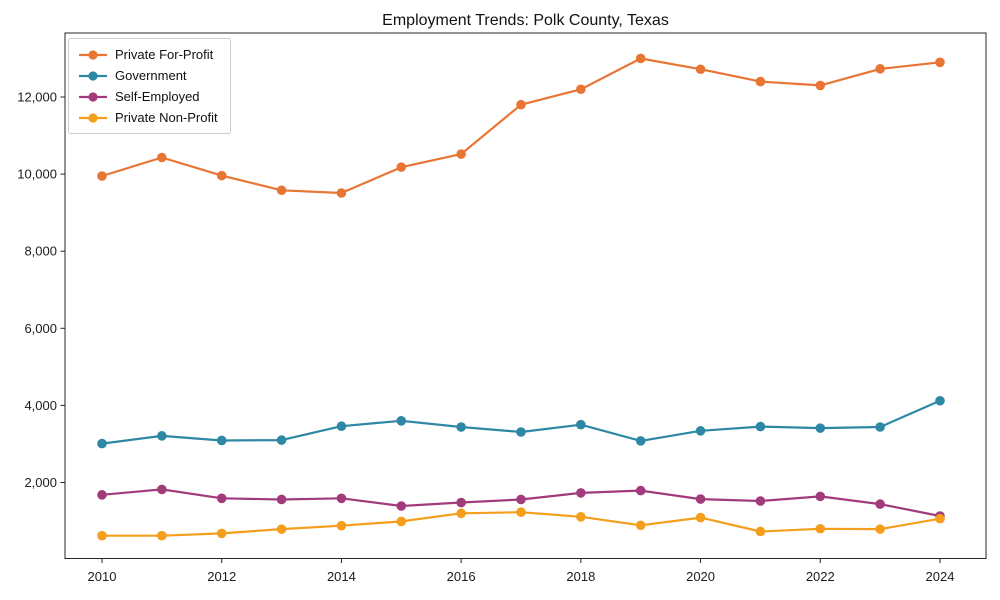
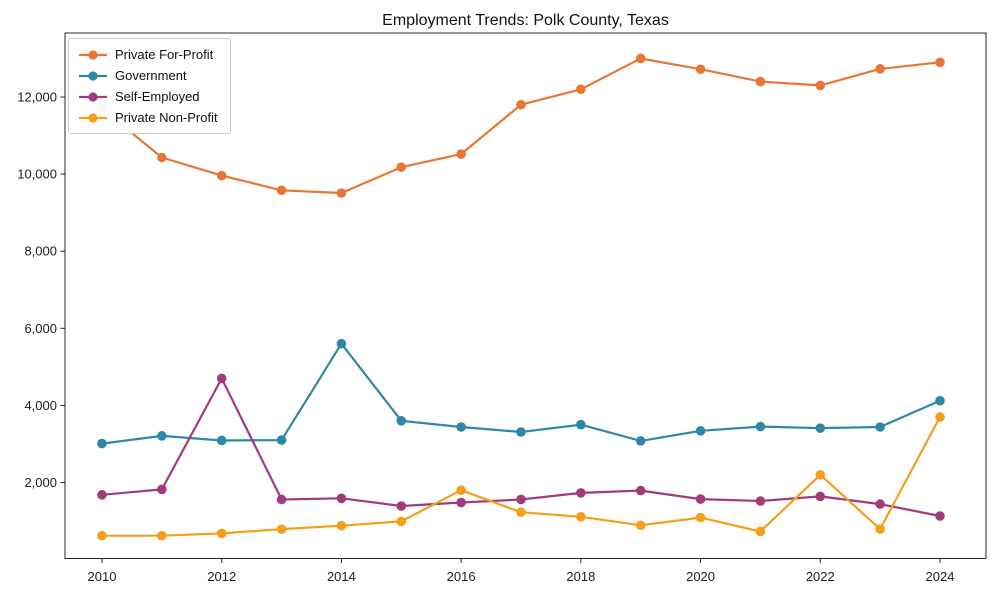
Private For-Profit/2010: 10000 -> 11700
Self-Employed/2012: 1600 -> 4700
Government/2014: 3500 -> 5600
Private Non-Profit/2016: 1200 -> 1800
Private Non-Profit/2022: 800 -> 2200
Private Non-Profit/2024: 1100 -> 3700
